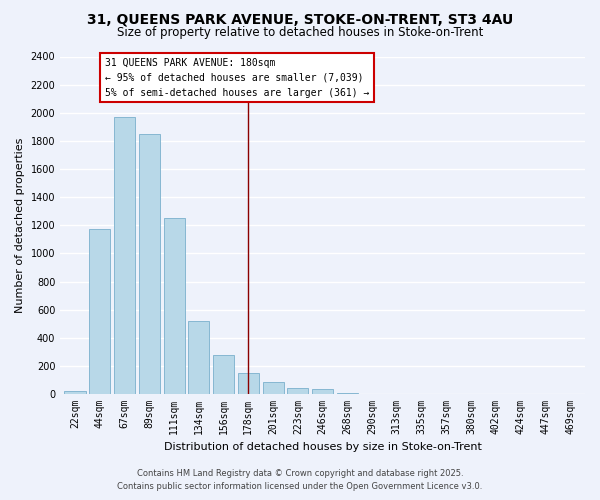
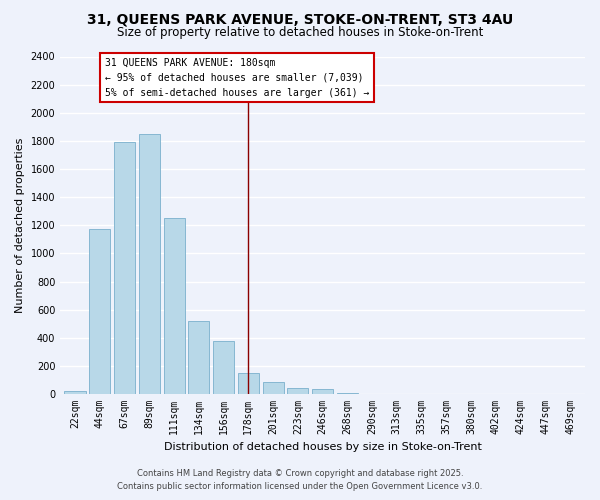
67sqm: 1970 -> 1790
156sqm: 280 -> 380
